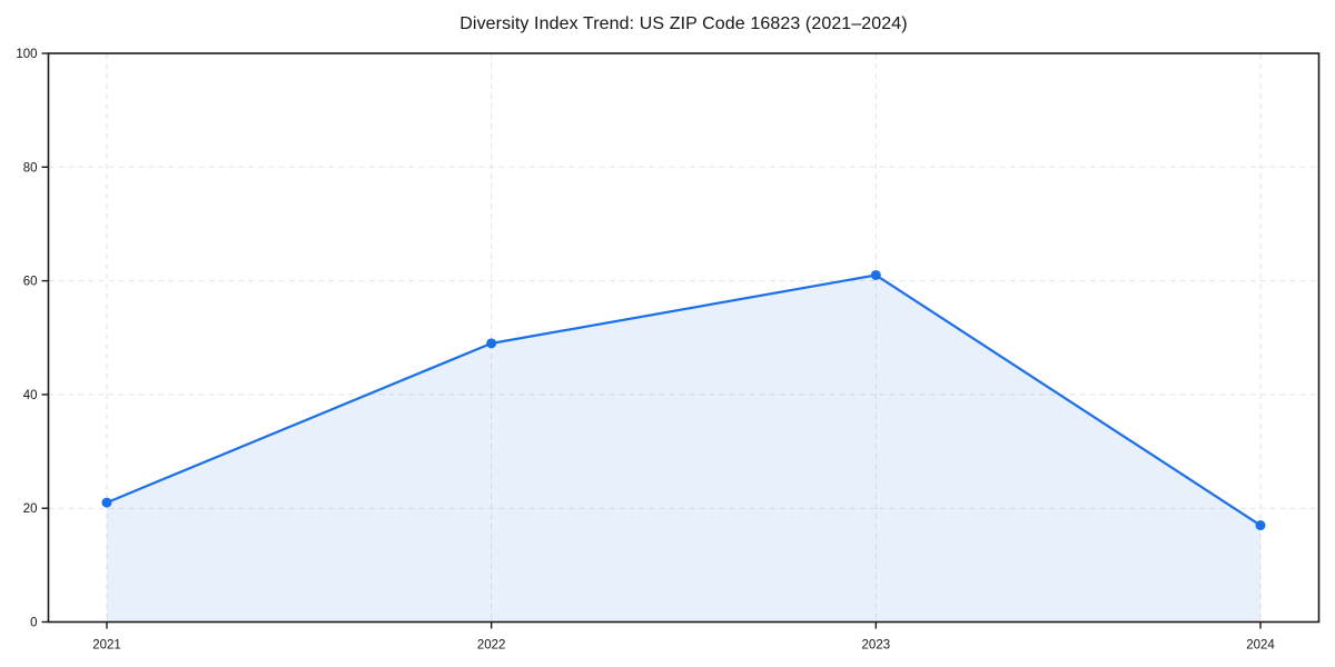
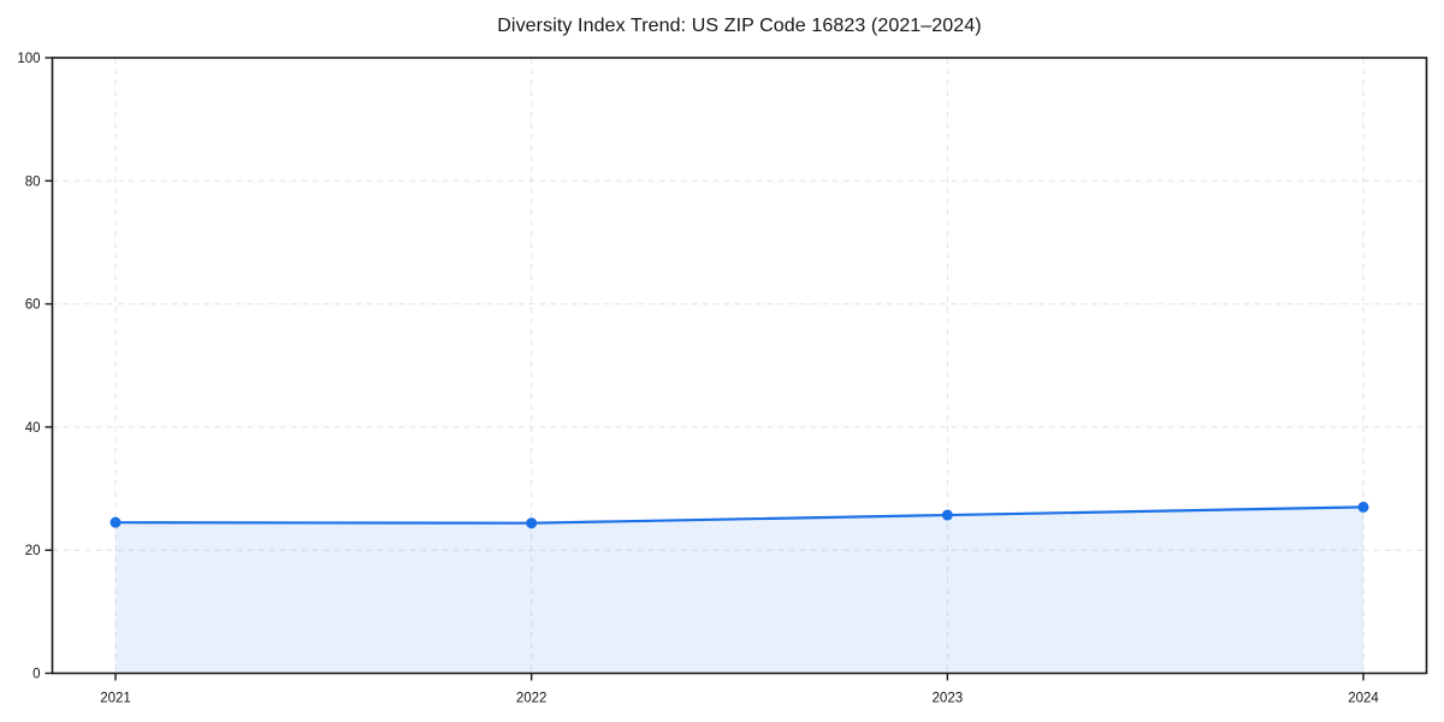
2021: 21 -> 24
2022: 49 -> 24
2023: 61 -> 26
2024: 17 -> 27
